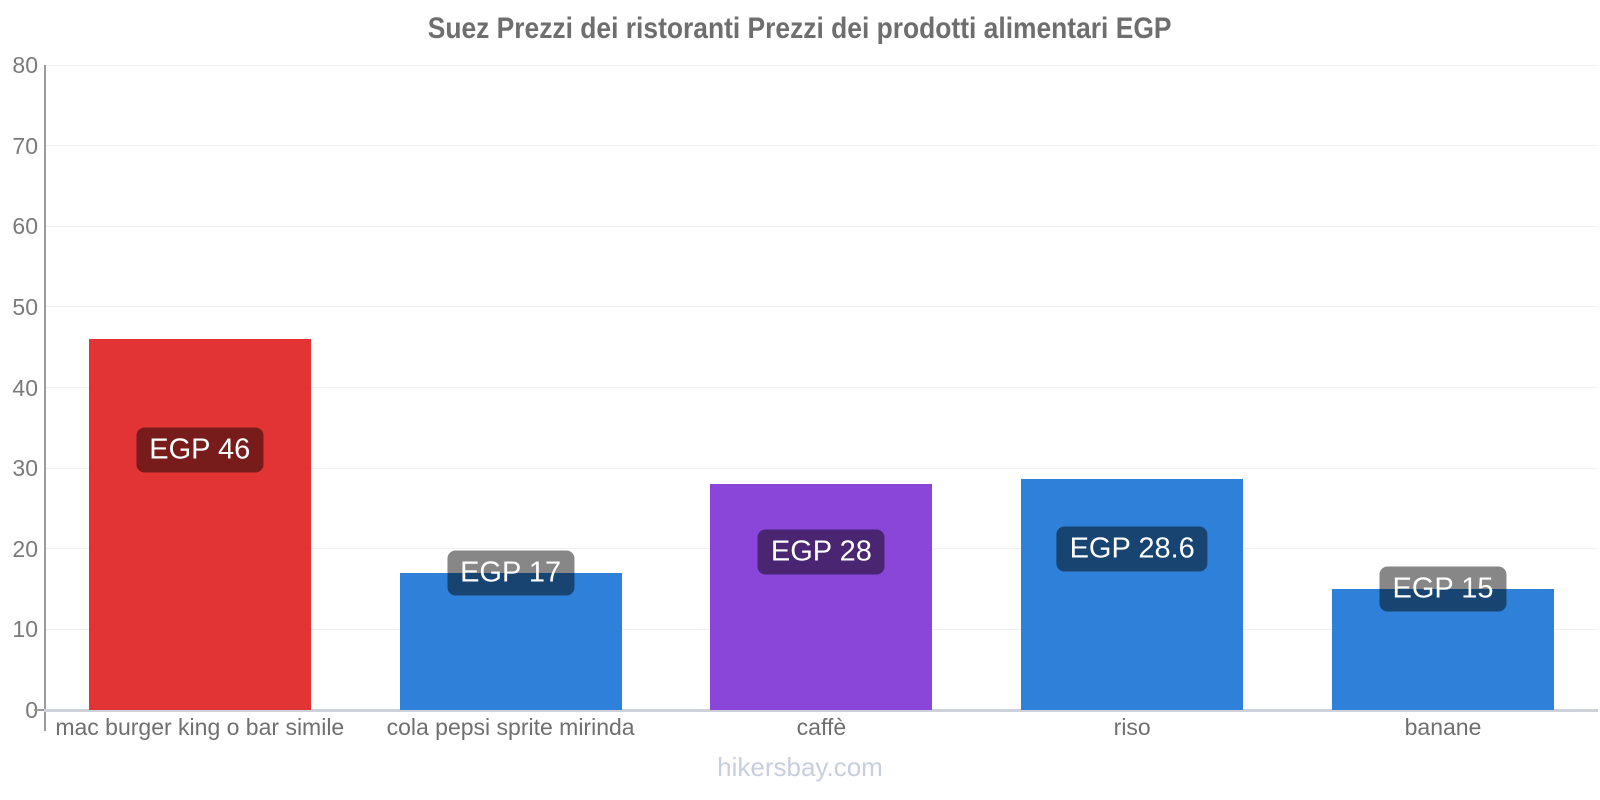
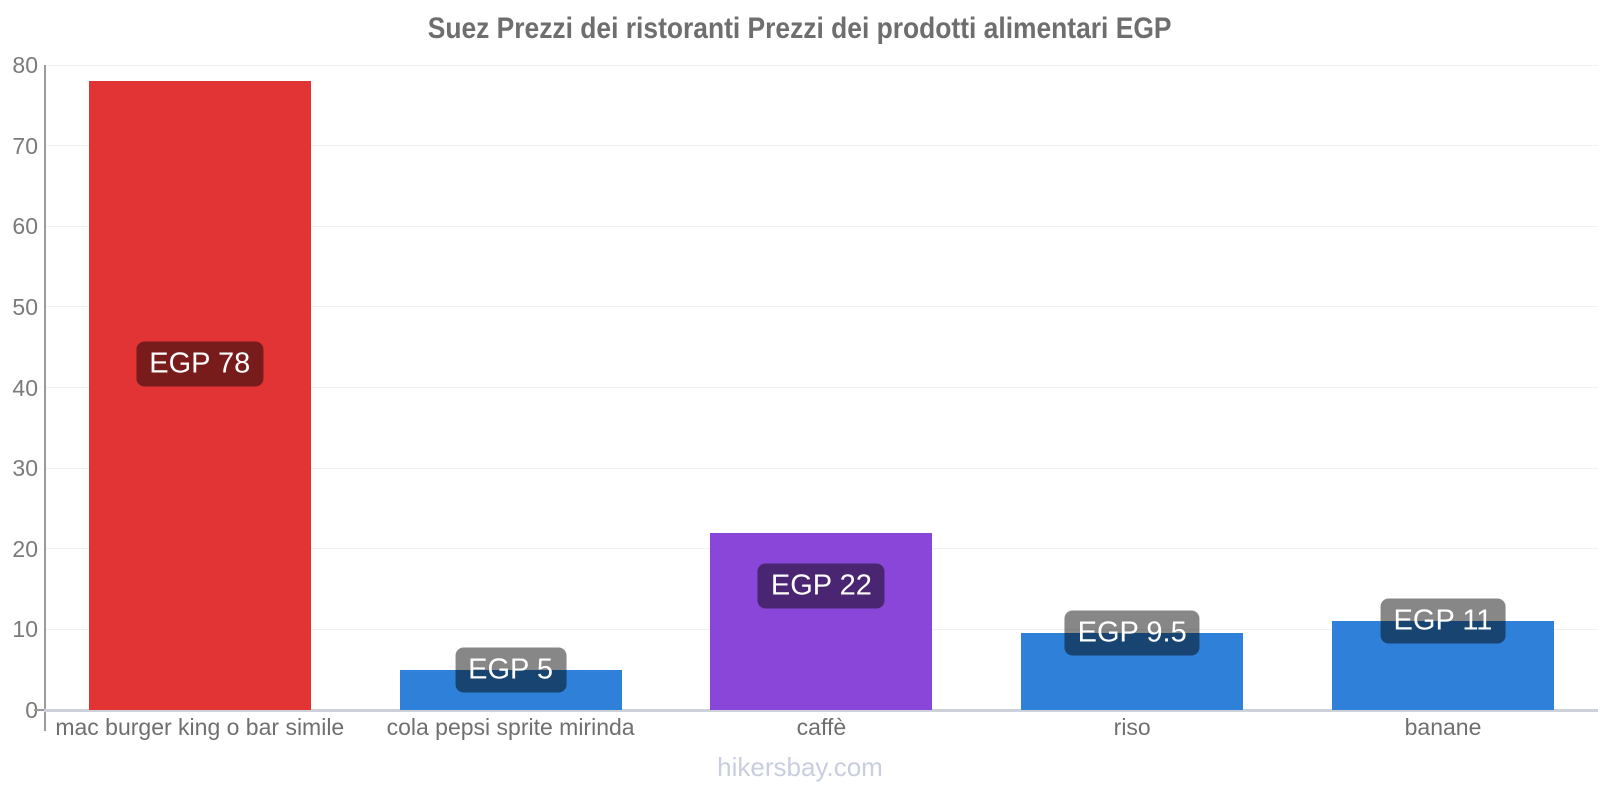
mac burger king o bar simile: 46 -> 78
cola pepsi sprite mirinda: 17 -> 5
caffè: 28 -> 22
riso: 28.6 -> 9.5
banane: 15 -> 11
